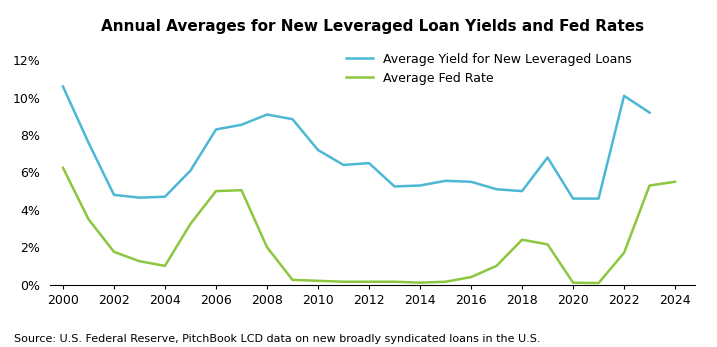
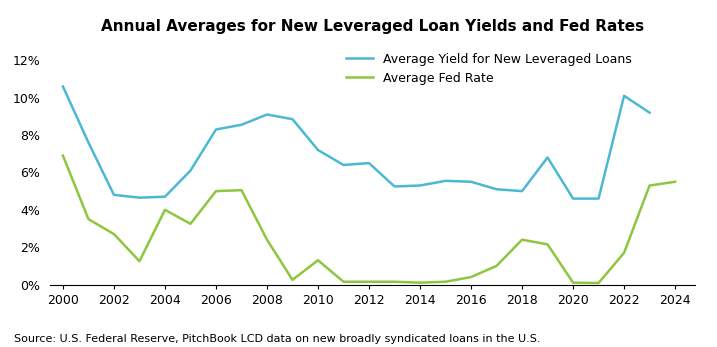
Average Fed Rate/2000: 6.2% -> 6.9%
Average Fed Rate/2002: 1.8% -> 2.7%
Average Fed Rate/2004: 1.0% -> 4.0%
Average Fed Rate/2008: 2.0% -> 2.4%
Average Fed Rate/2010: 0.2% -> 1.3%
